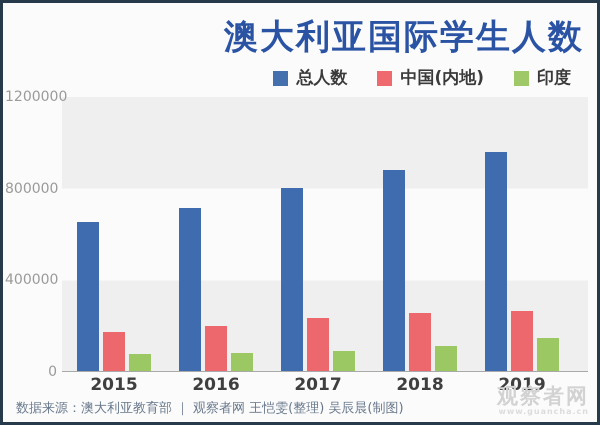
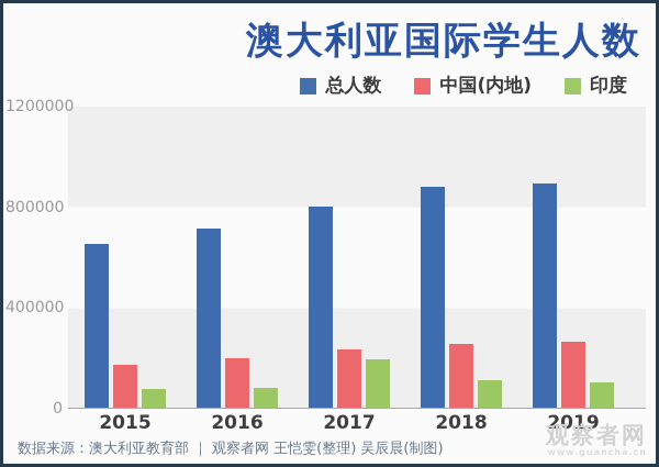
印度/2017: 90000 -> 190000
总人数/2019: 960000 -> 890000
印度/2019: 140000 -> 100000
